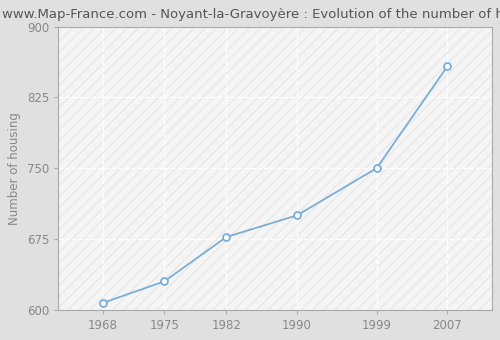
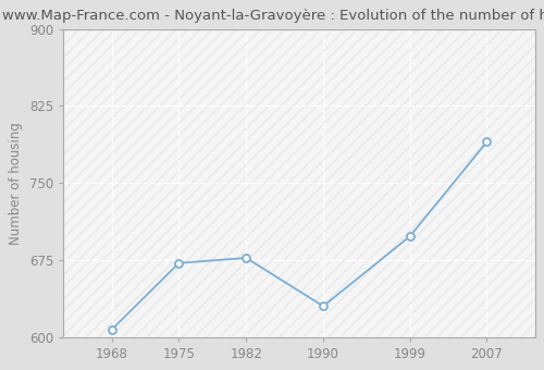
1975: 630 -> 672
1990: 700 -> 630
1999: 750 -> 698
2007: 858 -> 790
